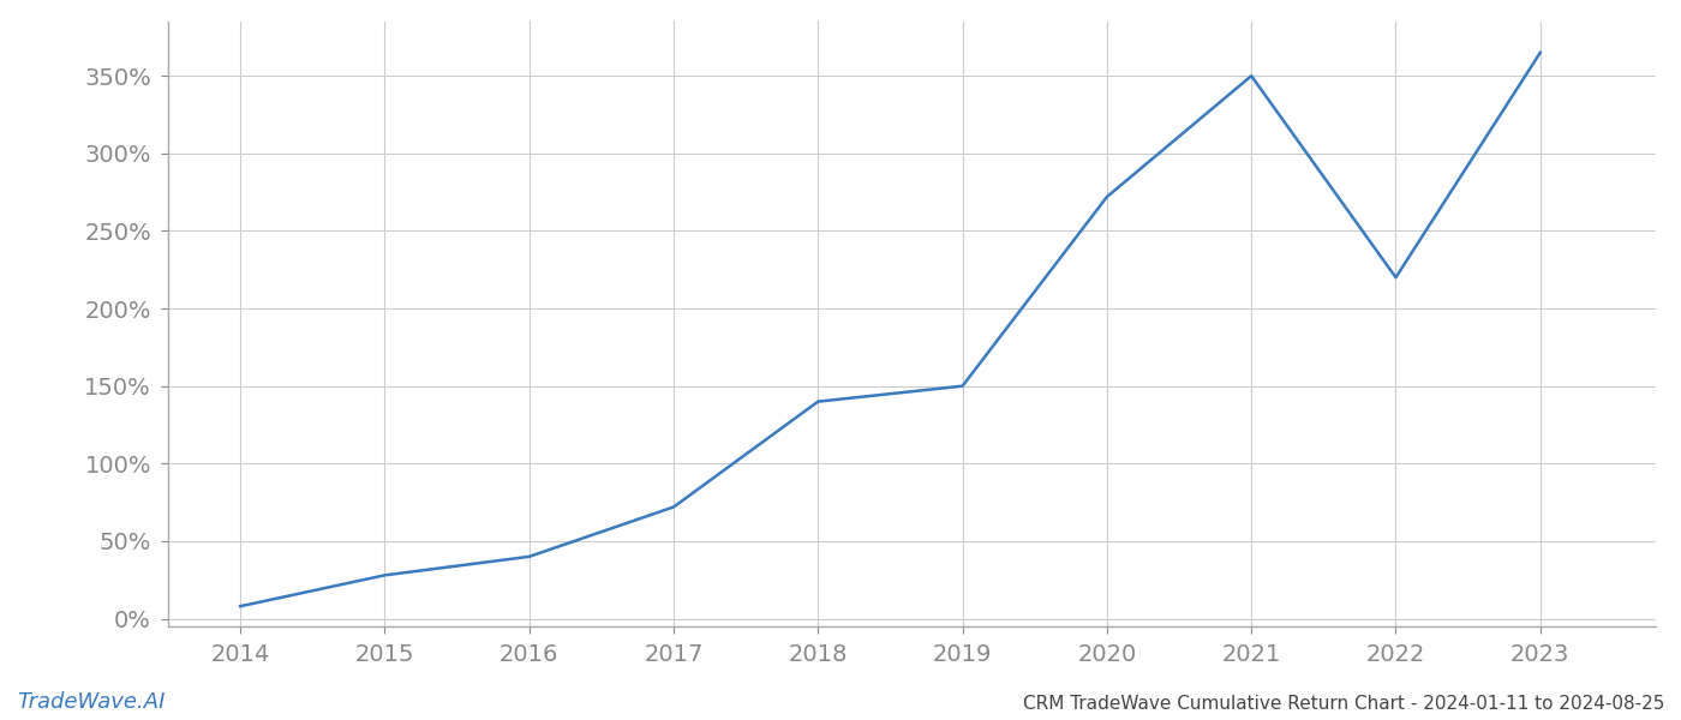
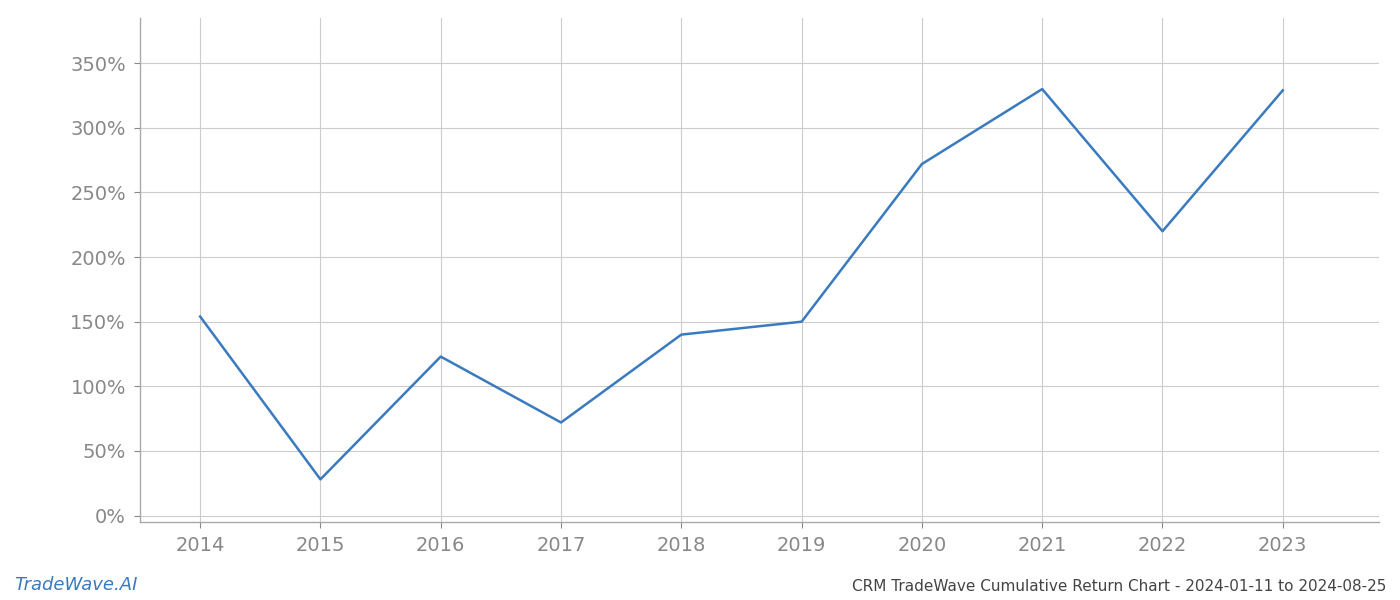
2014: 8% -> 154%
2016: 40% -> 123%
2021: 350% -> 330%
2023: 365% -> 329%
